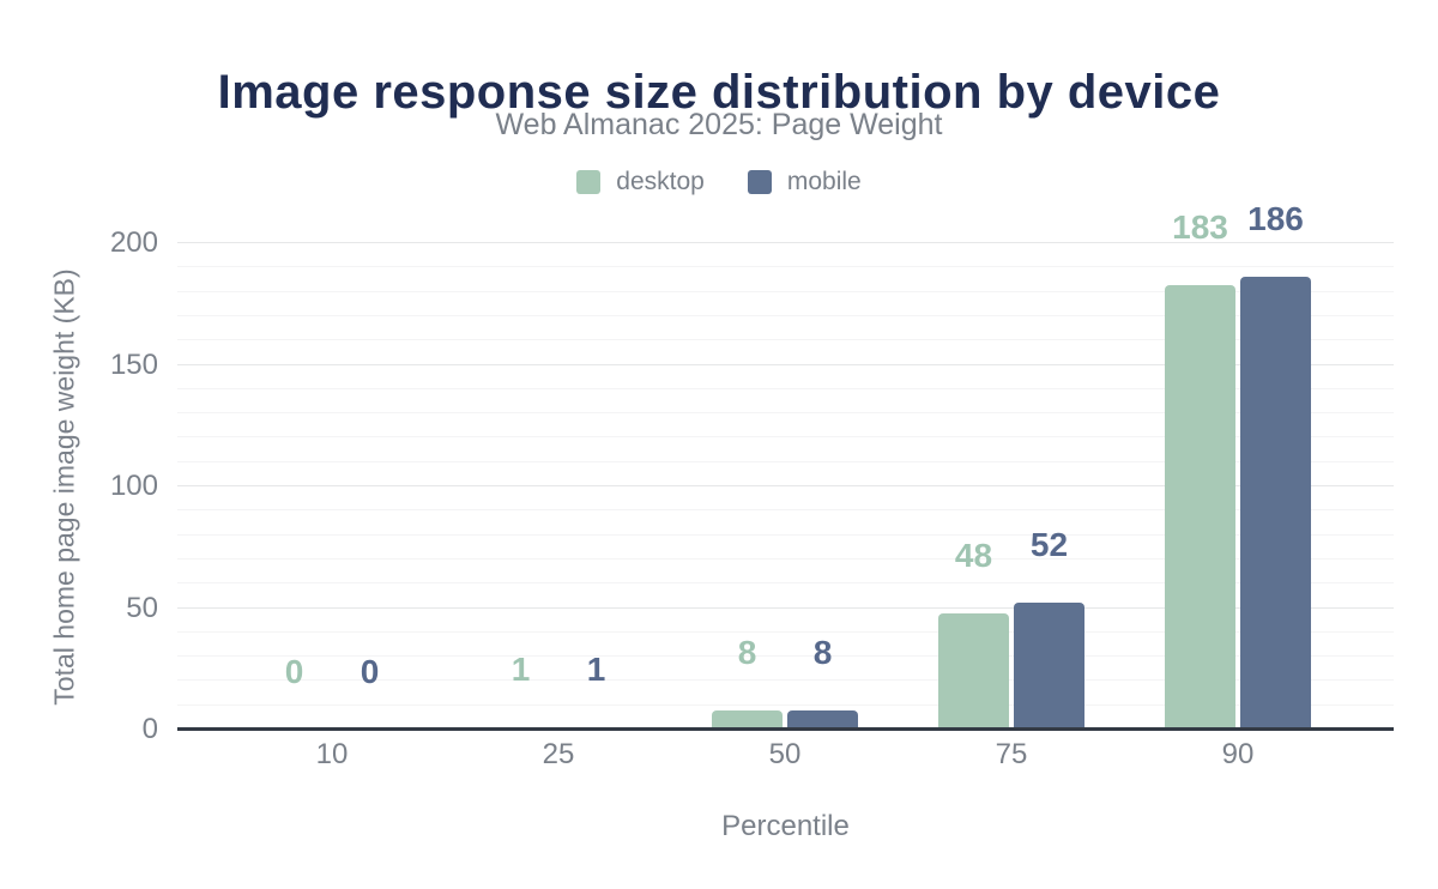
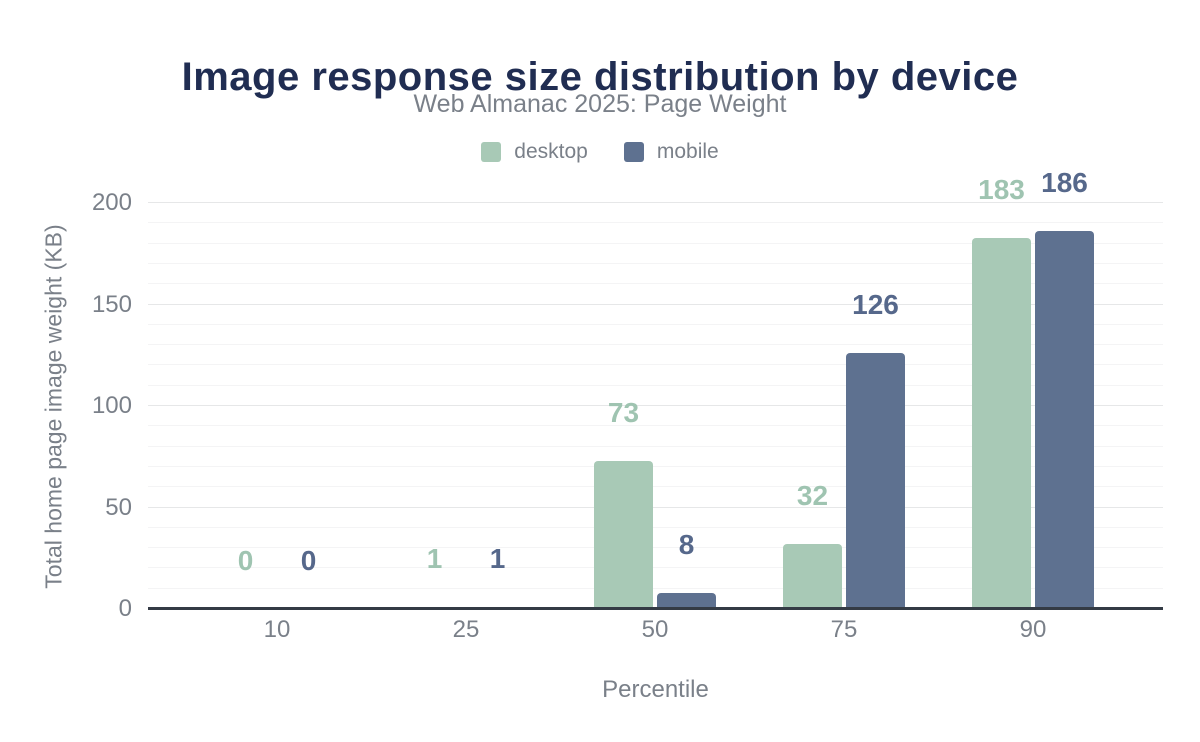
desktop/50: 8 -> 73
desktop/75: 48 -> 32
mobile/75: 52 -> 126
